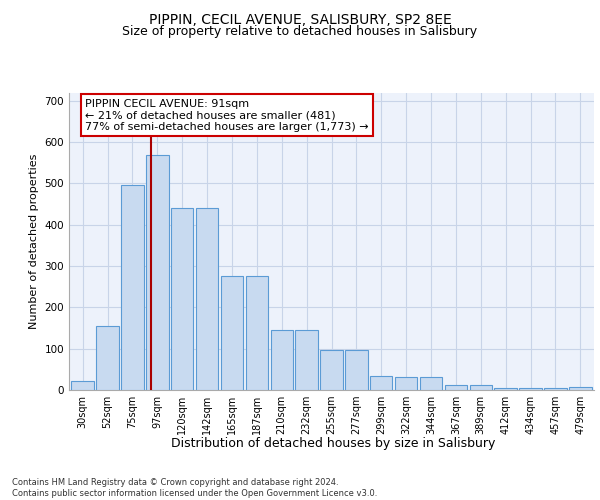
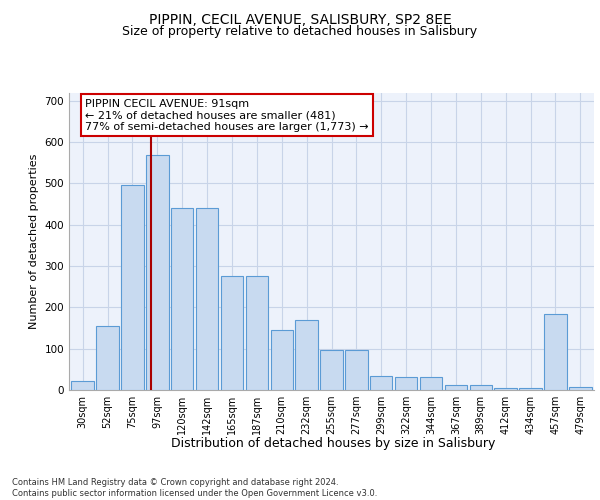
232sqm: 145 -> 170
457sqm: 5 -> 185
